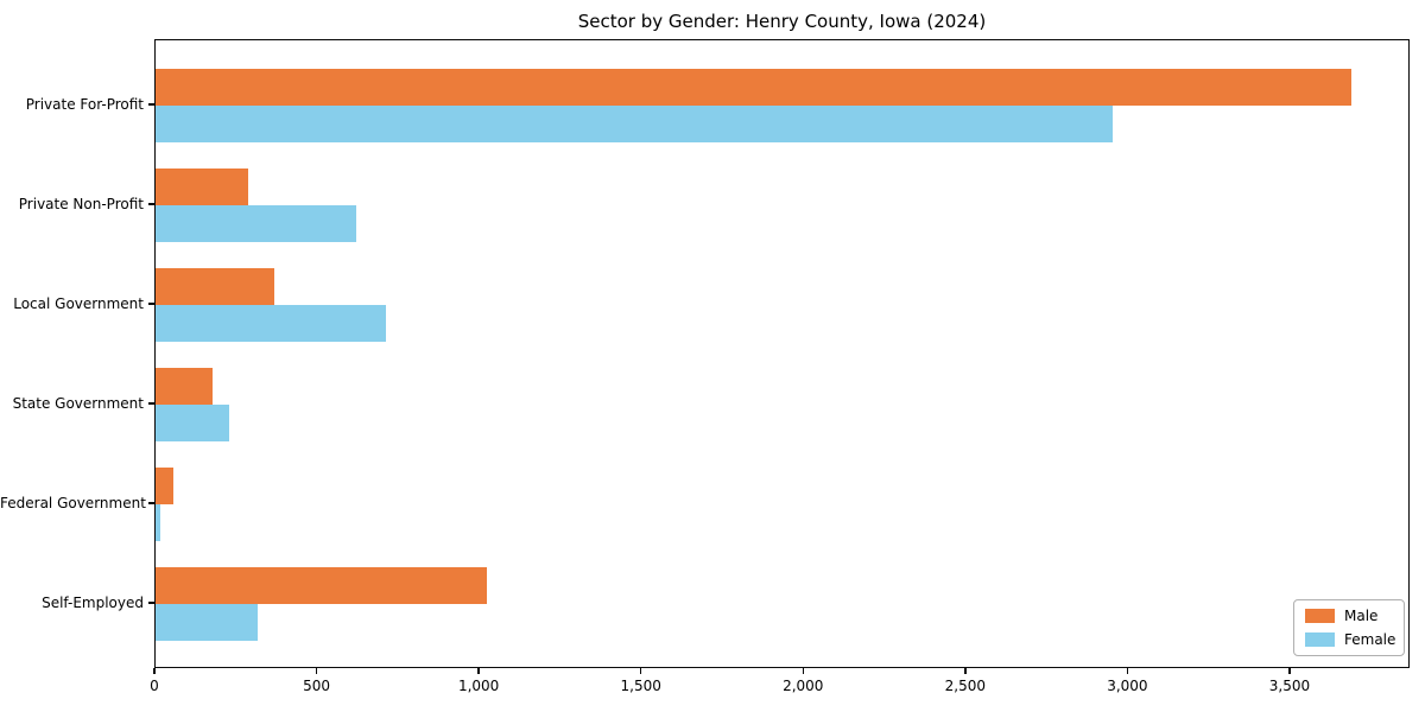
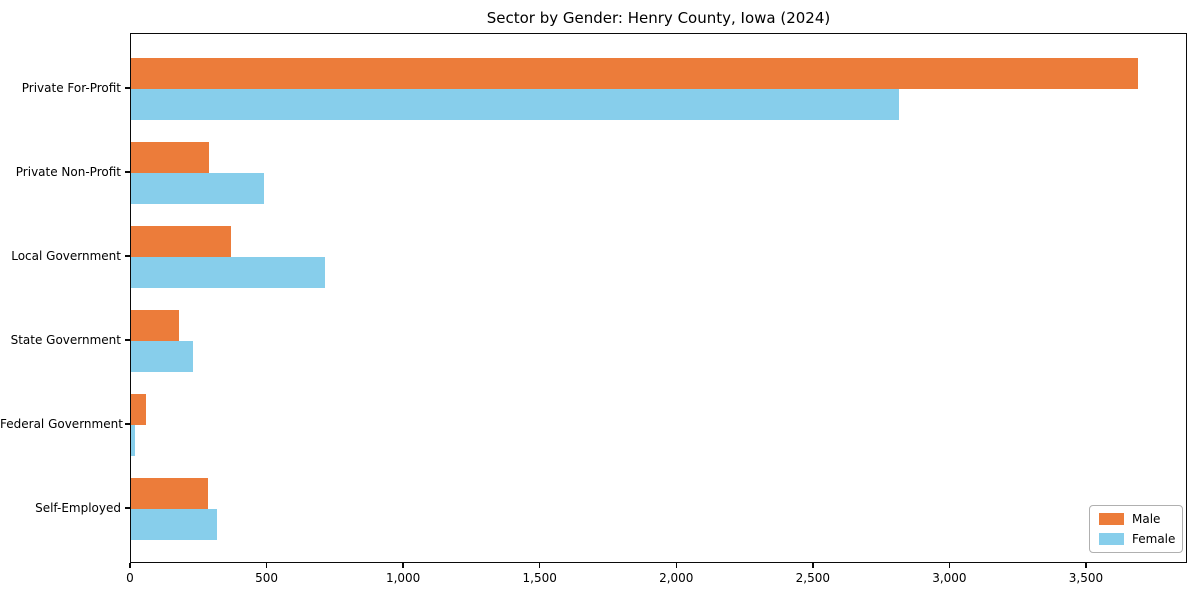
Female/Private For-Profit: 2950 -> 2810
Female/Private Non-Profit: 620 -> 480
Male/Self-Employed: 1020 -> 280
